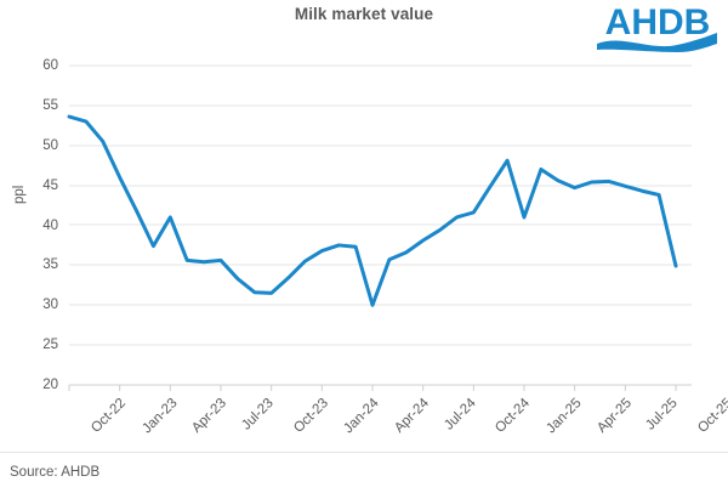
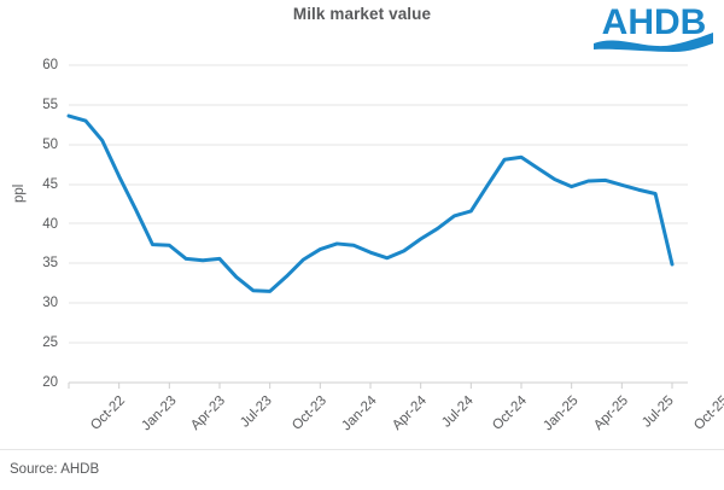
Apr-23: 41 -> 37
Apr-24: 30 -> 36
Jan-25: 41 -> 48
